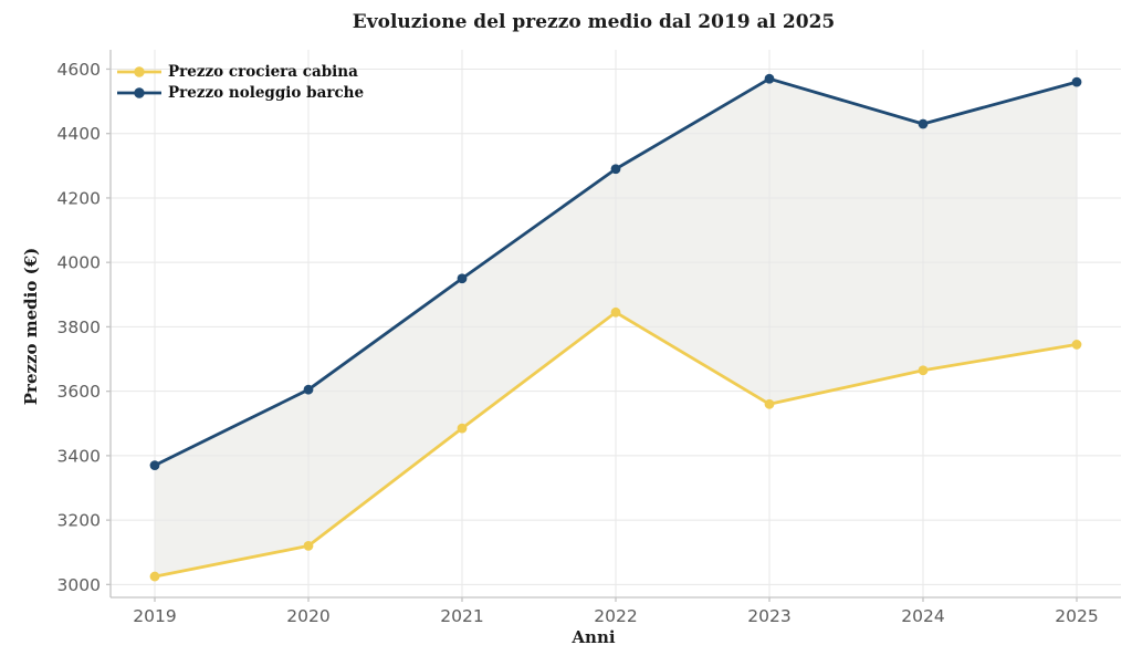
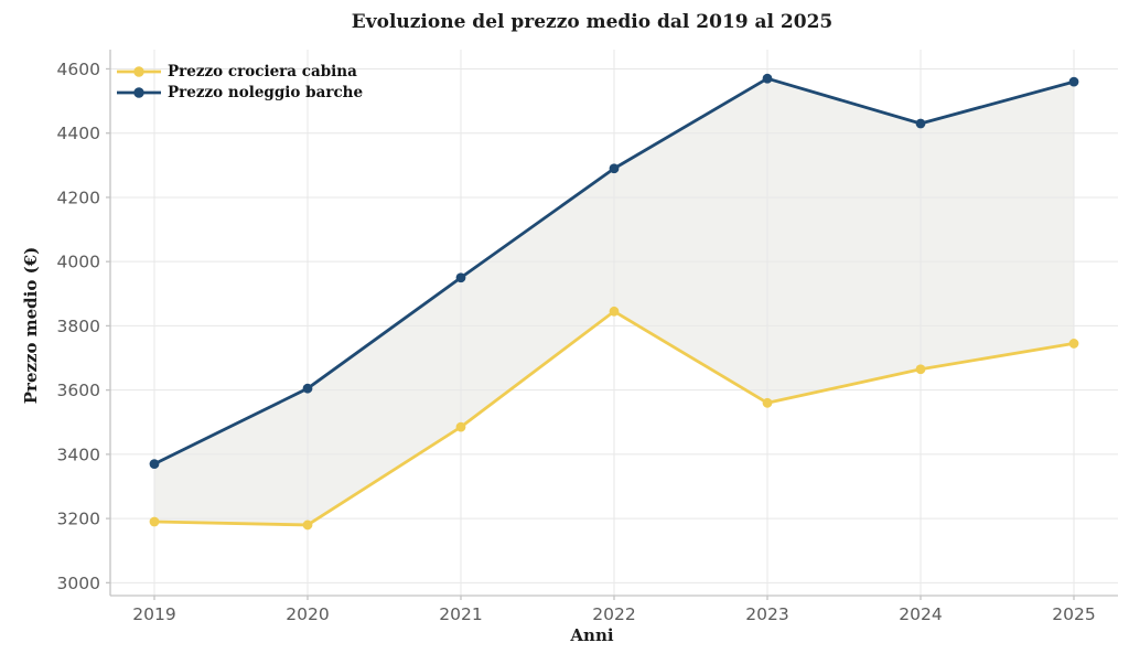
Prezzo crociera cabina/2019: 3020 -> 3190
Prezzo crociera cabina/2020: 3120 -> 3180
